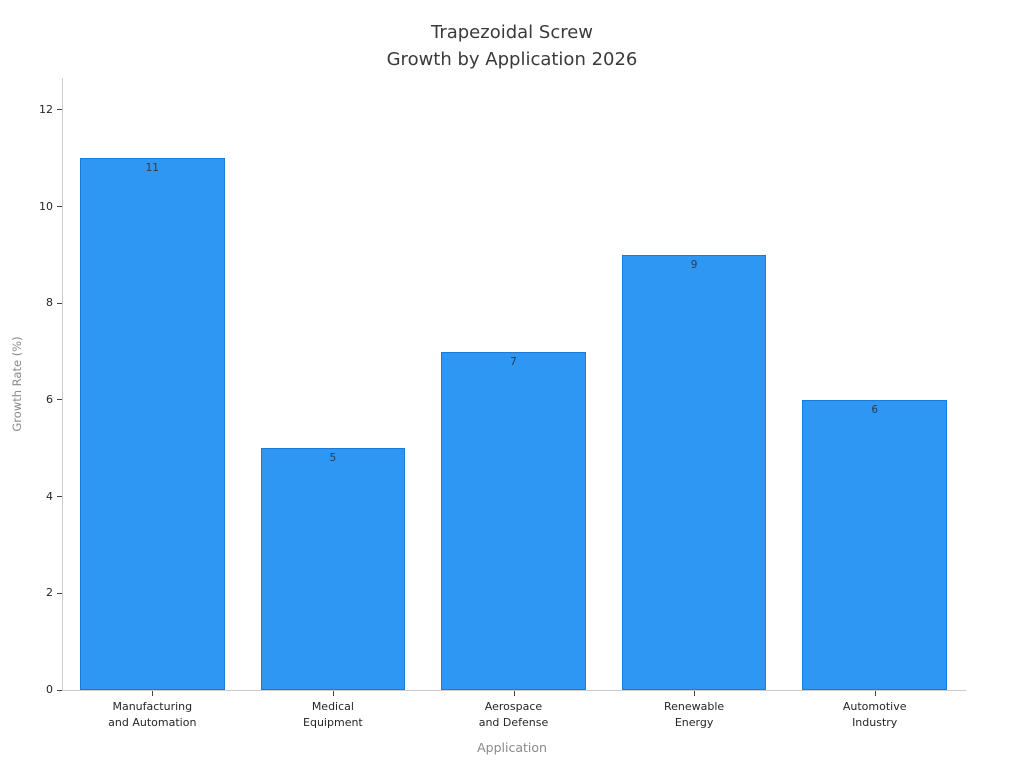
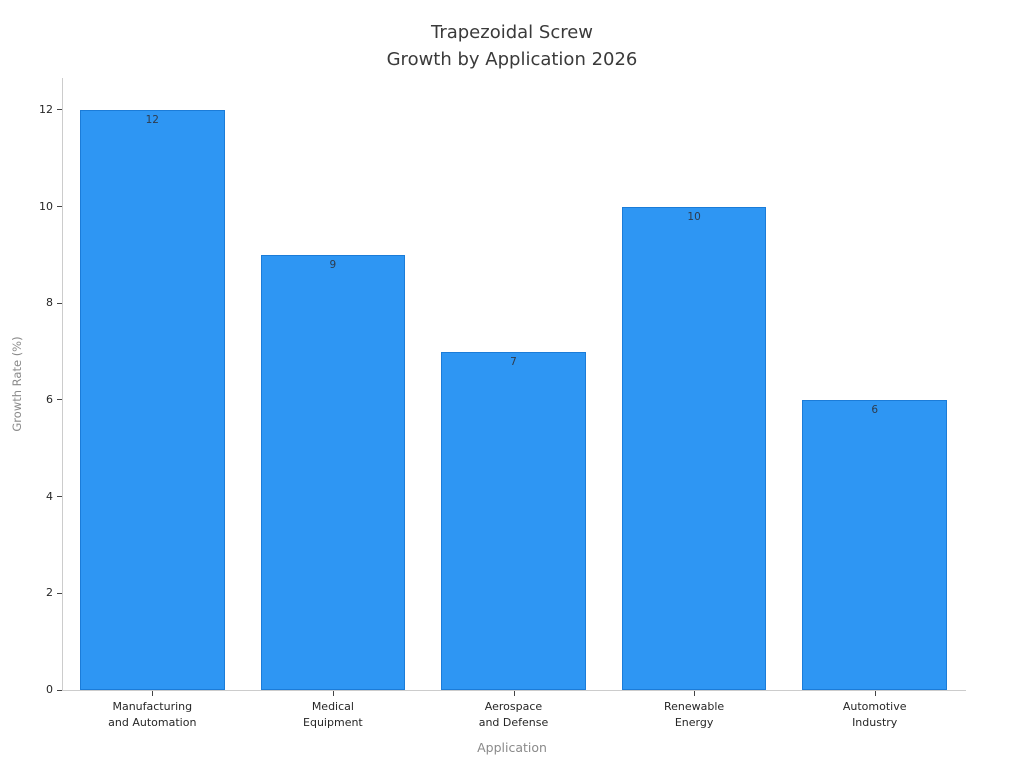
Manufacturing and Automation: 11 -> 12
Medical Equipment: 5 -> 9
Renewable Energy: 9 -> 10
